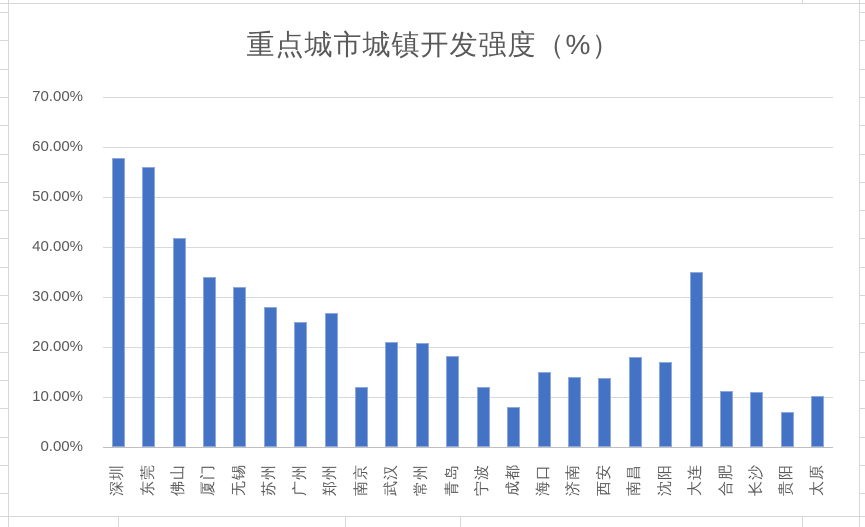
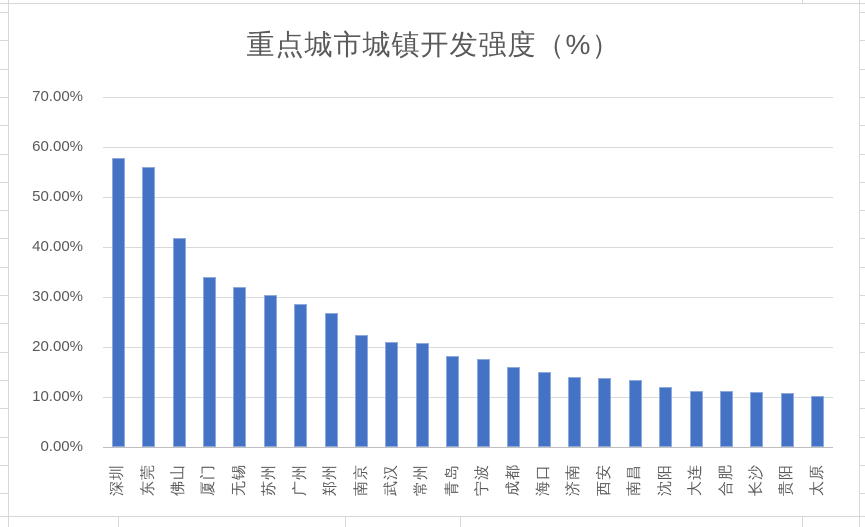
苏州: 28% -> 30%
广州: 25% -> 29%
南京: 12% -> 22%
宁波: 12% -> 18%
成都: 8% -> 16%
南昌: 18% -> 13%
沈阳: 17% -> 12%
大连: 35% -> 11%
贵阳: 7% -> 11%
